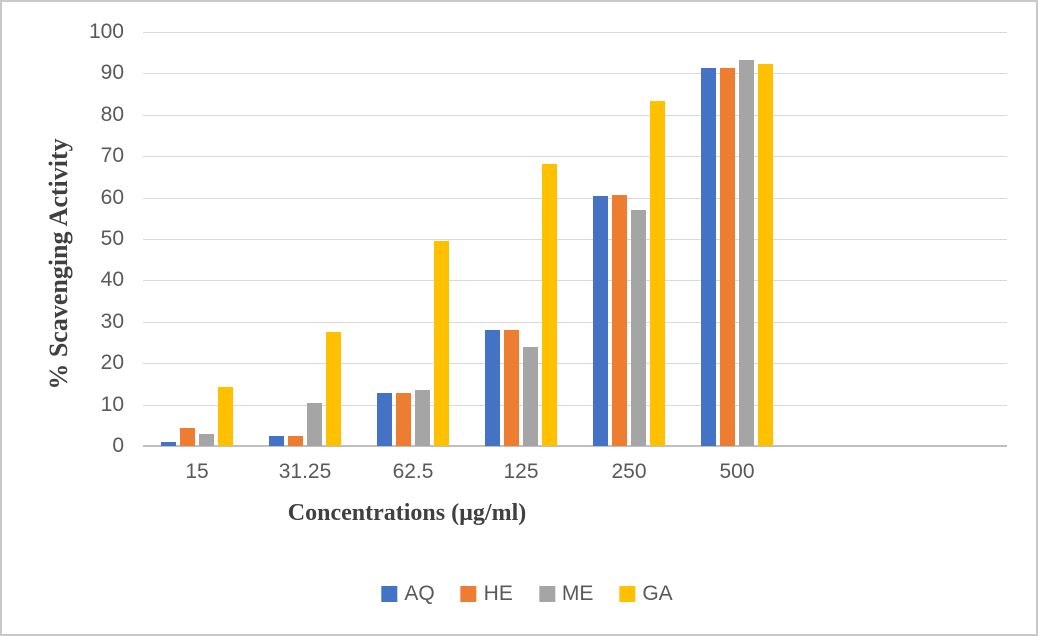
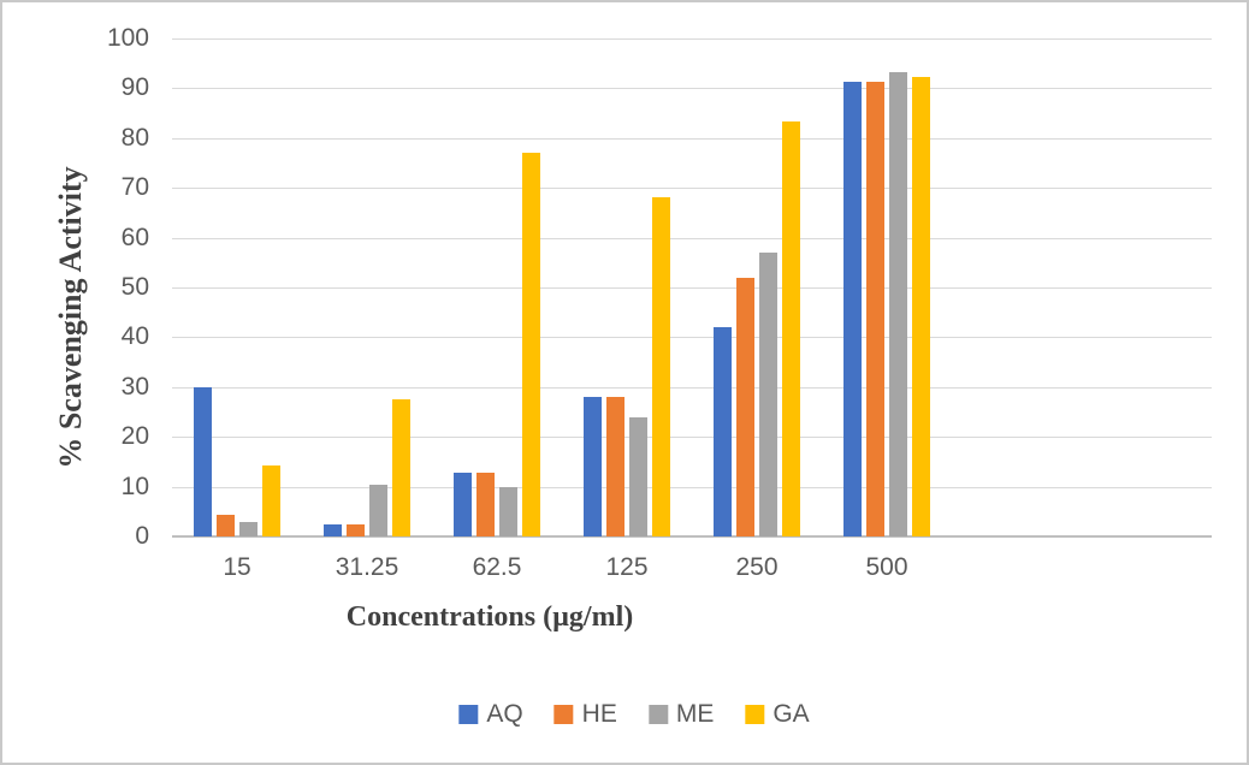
AQ/15: 1 -> 30
ME/62.5: 14 -> 10
GA/62.5: 49 -> 77
AQ/250: 60 -> 42
HE/250: 61 -> 52
